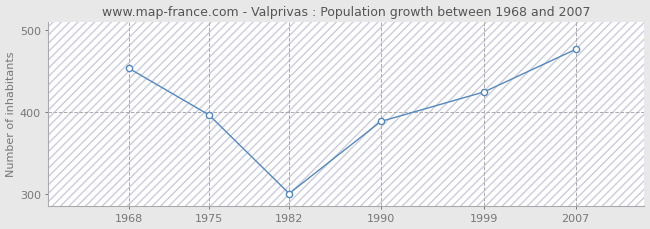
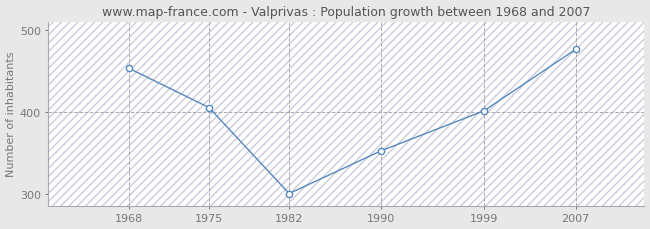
1975: 396 -> 405
1990: 388 -> 352
1999: 424 -> 401
